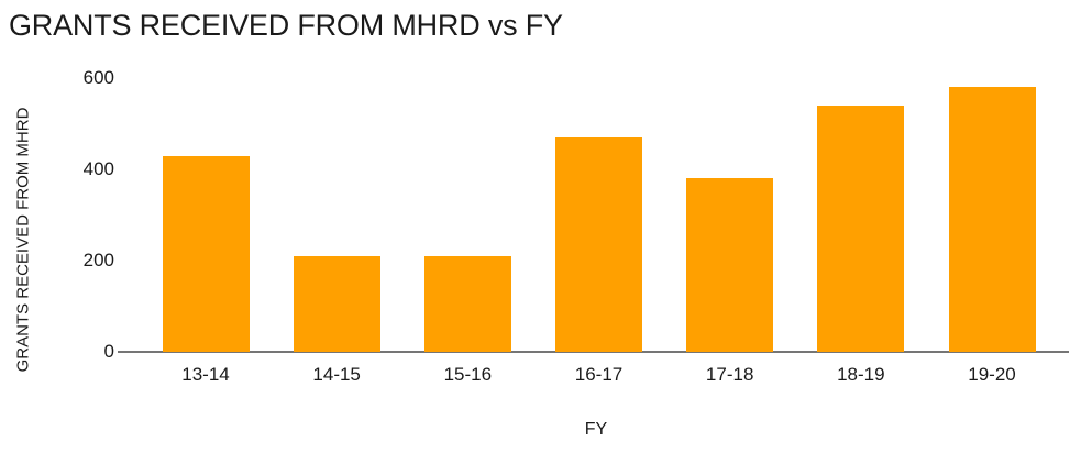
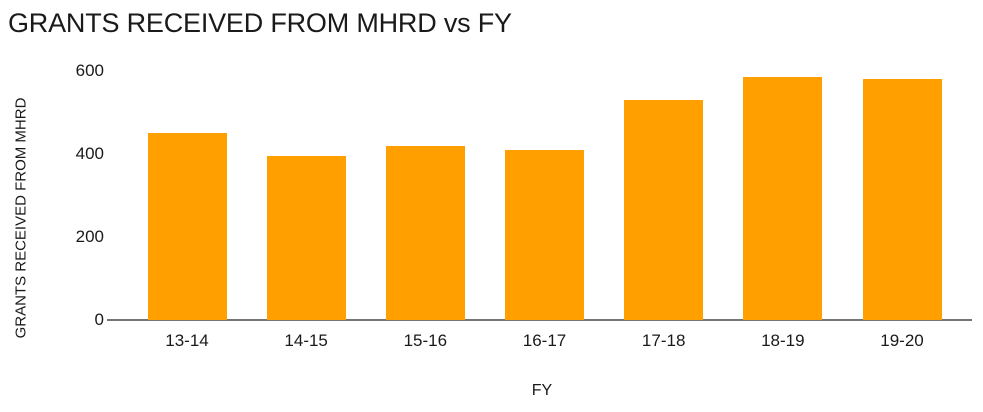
13-14: 430 -> 450
14-15: 210 -> 400
15-16: 210 -> 420
16-17: 470 -> 410
17-18: 380 -> 530
18-19: 540 -> 580
